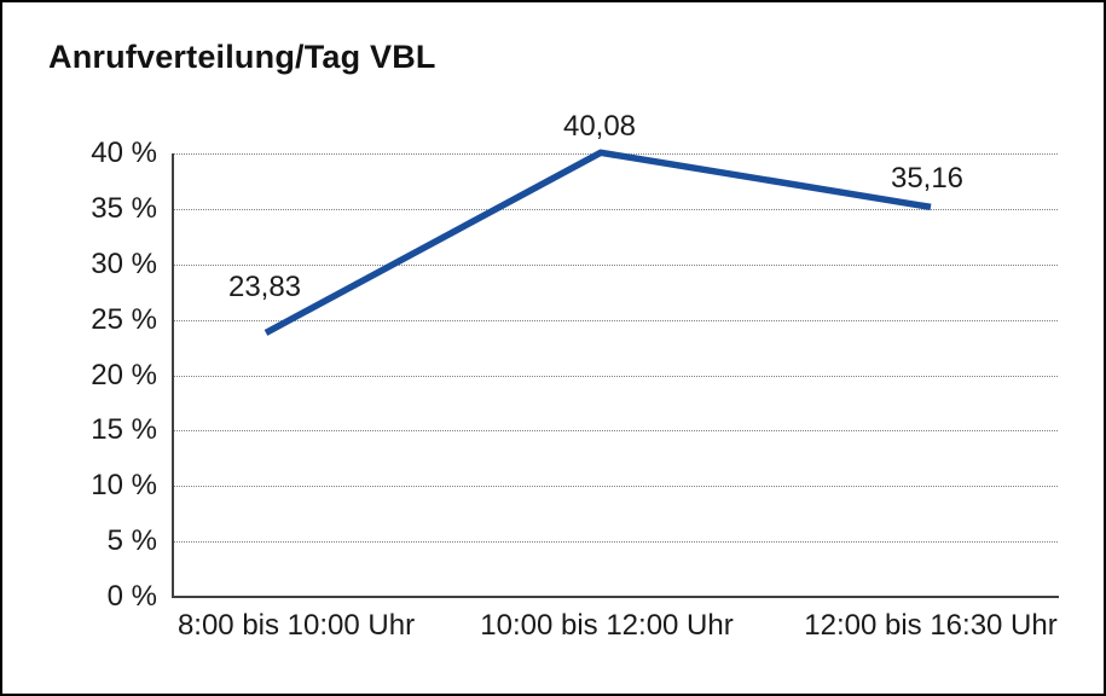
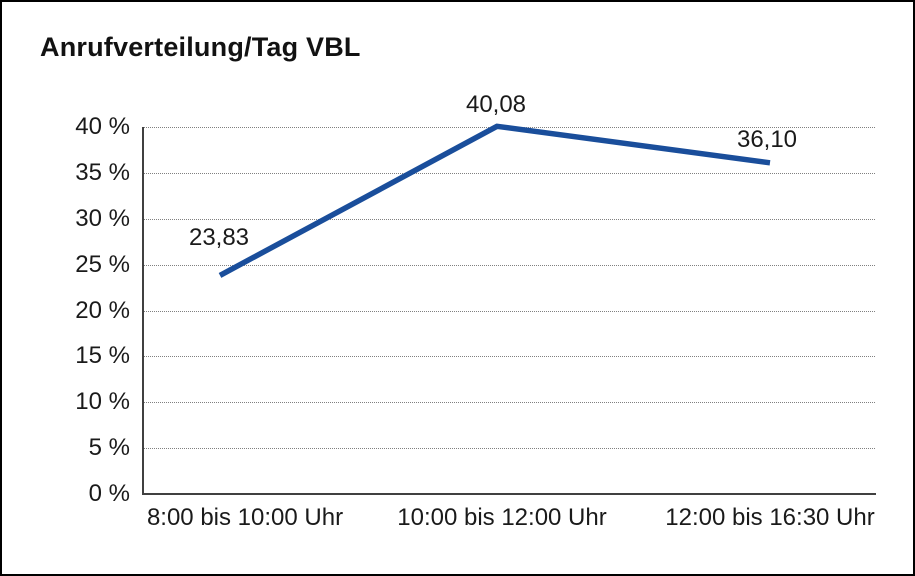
12:00 bis 16:30 Uhr: 35,16 -> 36,10
